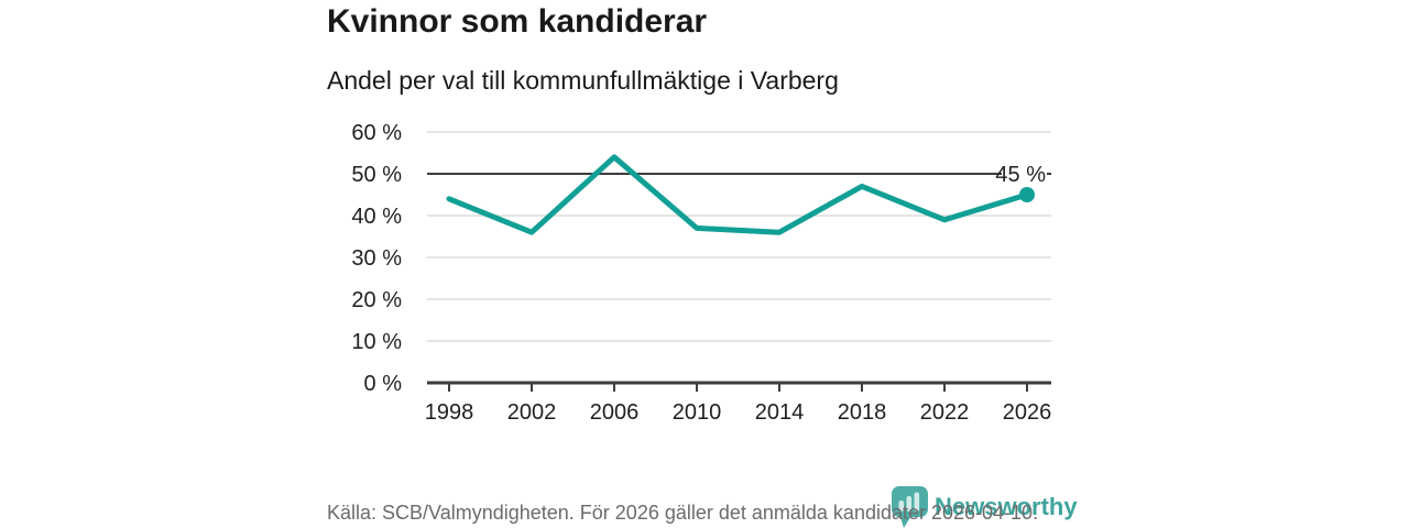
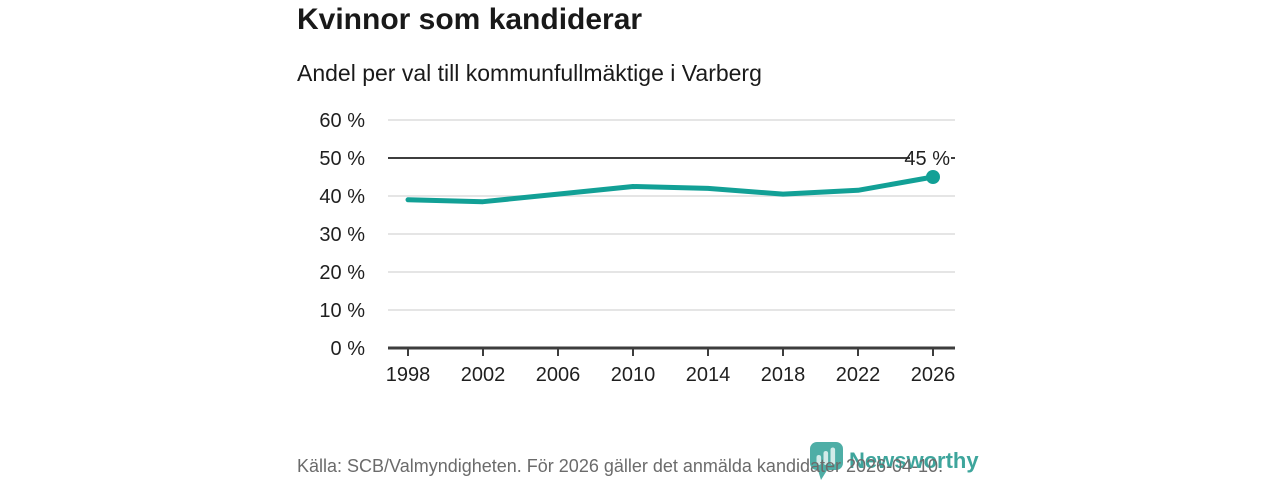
1998: 44% -> 39%
2002: 36% -> 38%
2006: 54% -> 40%
2010: 37% -> 42%
2014: 36% -> 42%
2018: 47% -> 40%
2022: 39% -> 42%
